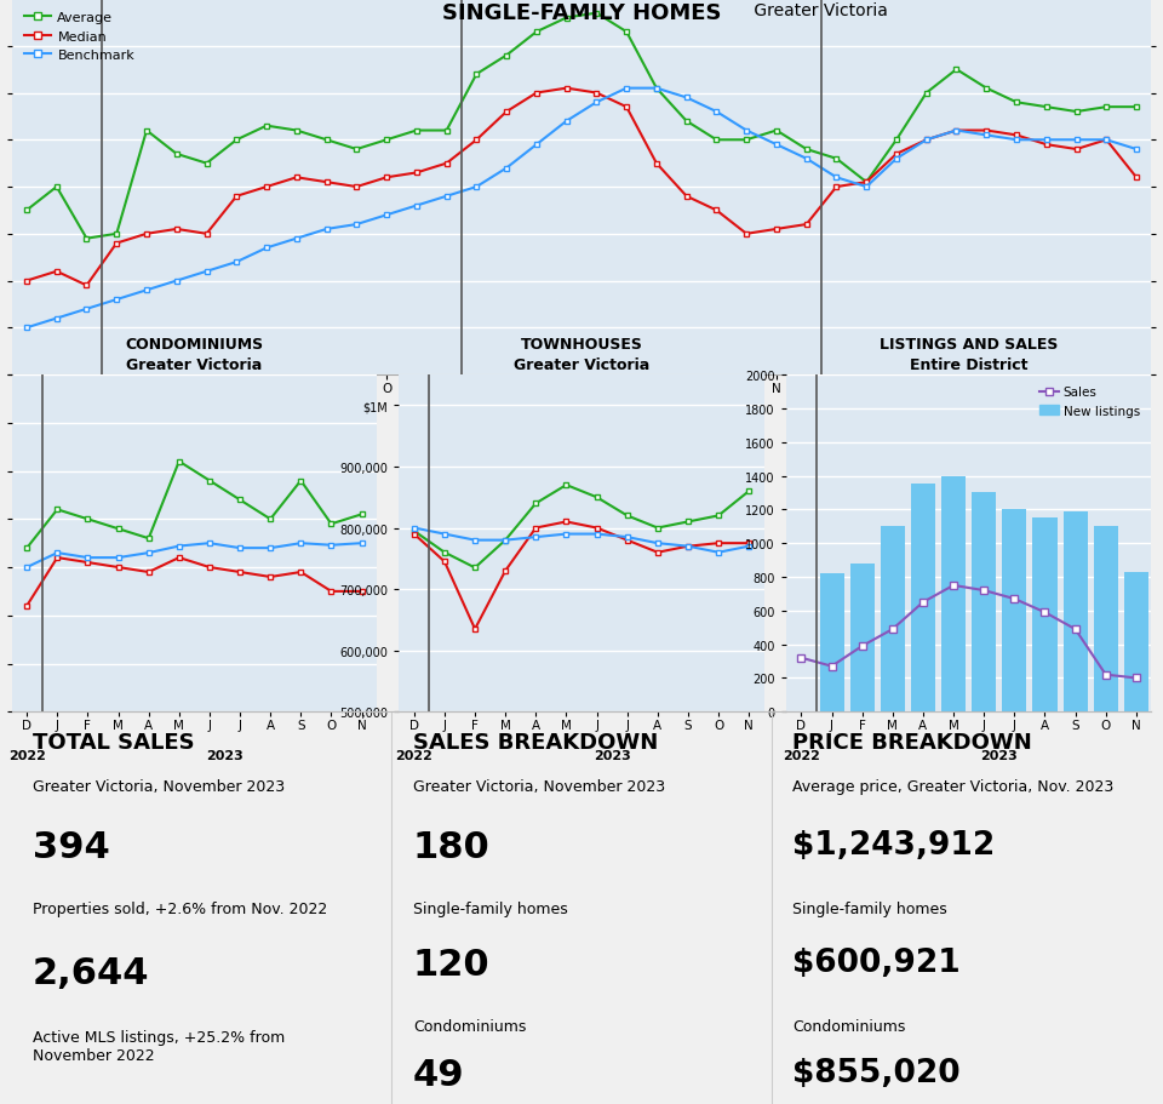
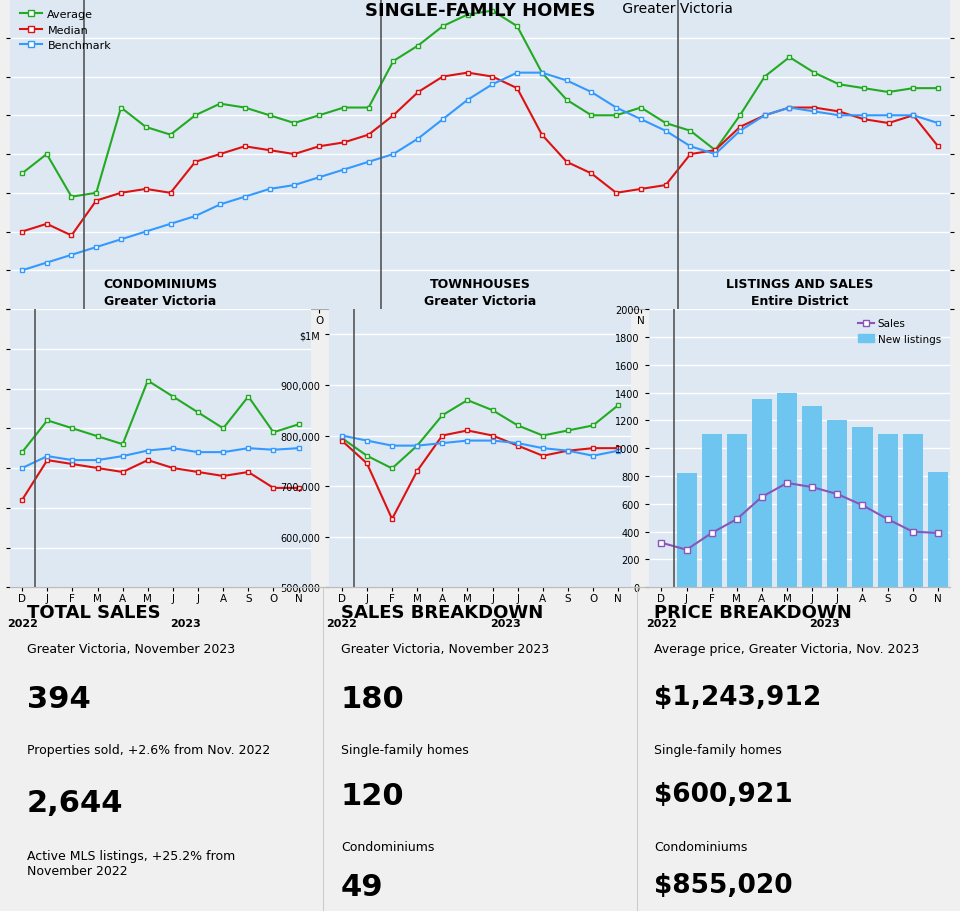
LISTINGS AND SALES Entire District/New listings/F: 880 -> 1100
LISTINGS AND SALES Entire District/New listings/S: 1190 -> 1100
LISTINGS AND SALES Entire District/Sales/O: 220 -> 400
LISTINGS AND SALES Entire District/Sales/N: 200 -> 390
